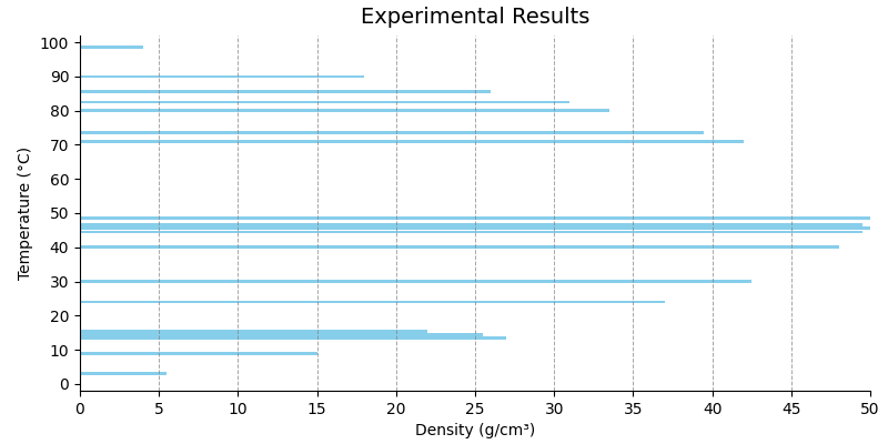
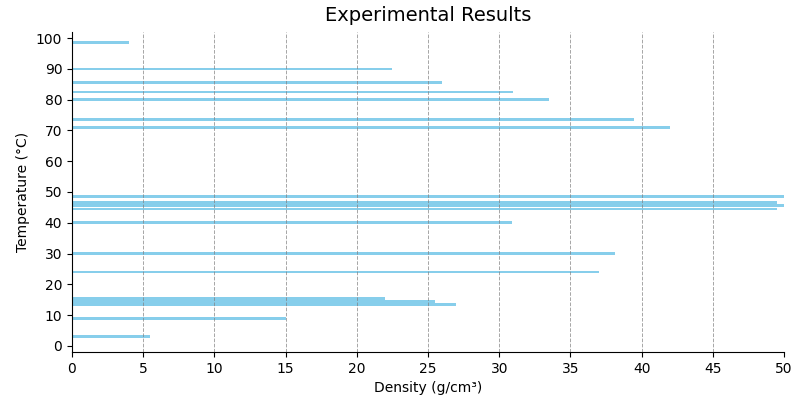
90: 18.0 -> 22.5
40: 48.0 -> 30.9
30: 42.5 -> 38.1
